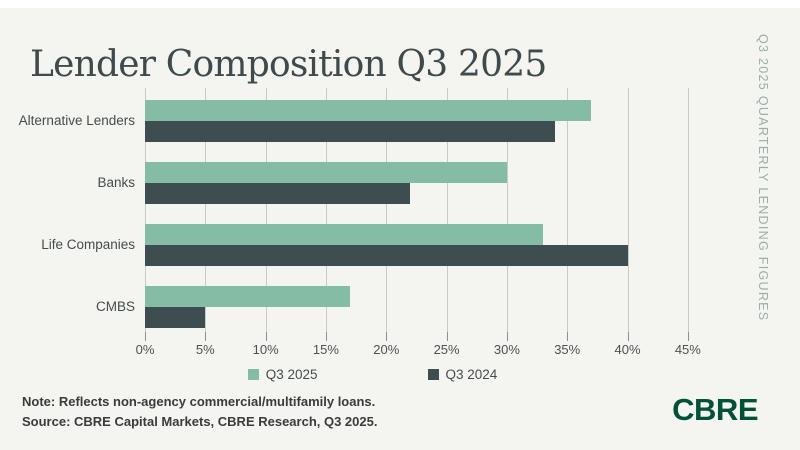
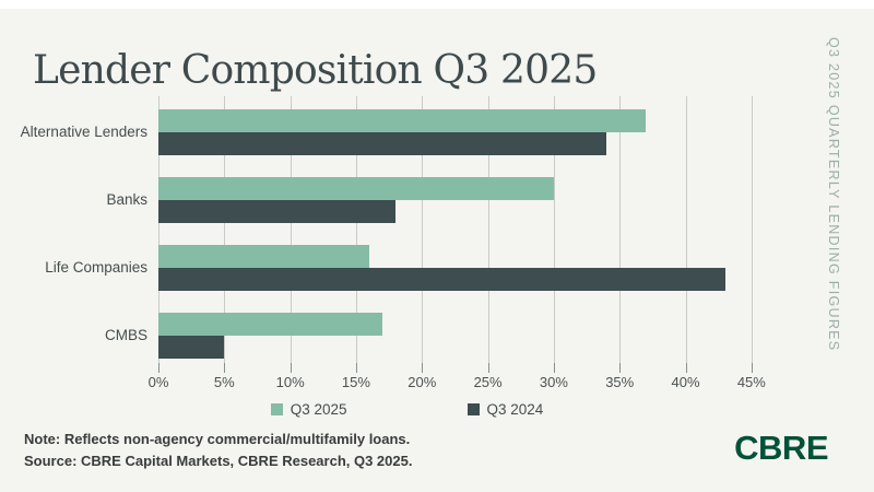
Q3 2024/Banks: 22% -> 18%
Q3 2025/Life Companies: 33% -> 16%
Q3 2024/Life Companies: 40% -> 43%
